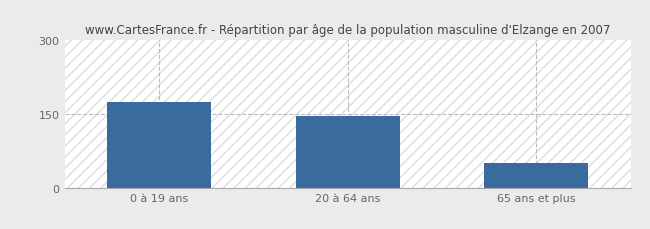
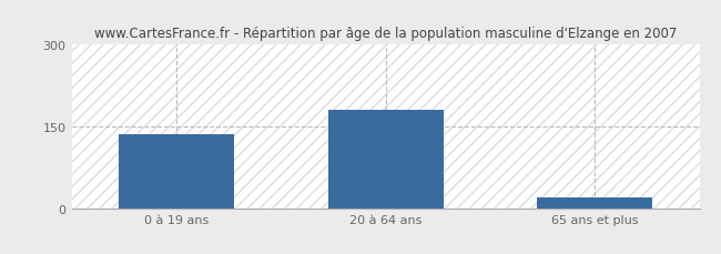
0 à 19 ans: 175 -> 135
20 à 64 ans: 145 -> 180
65 ans et plus: 50 -> 20
